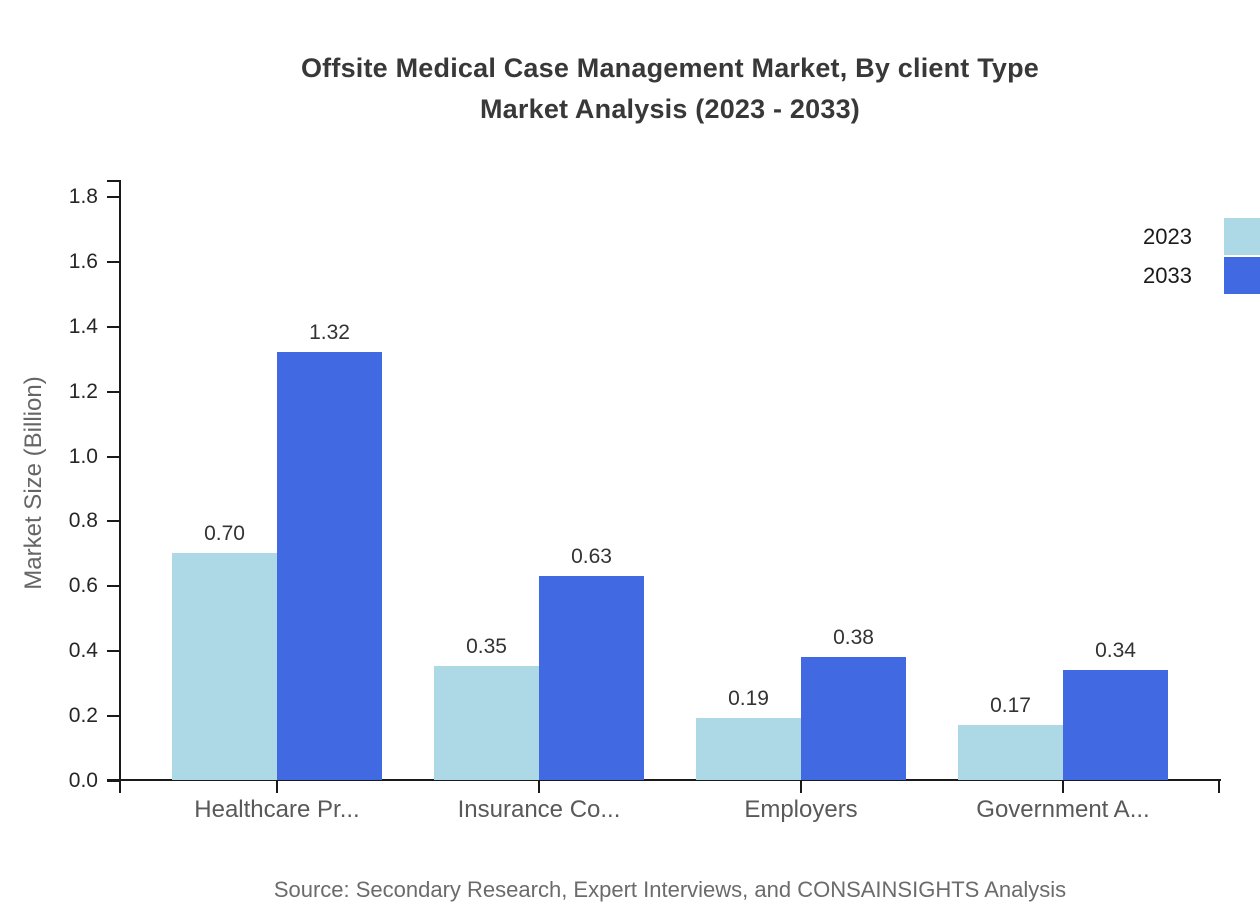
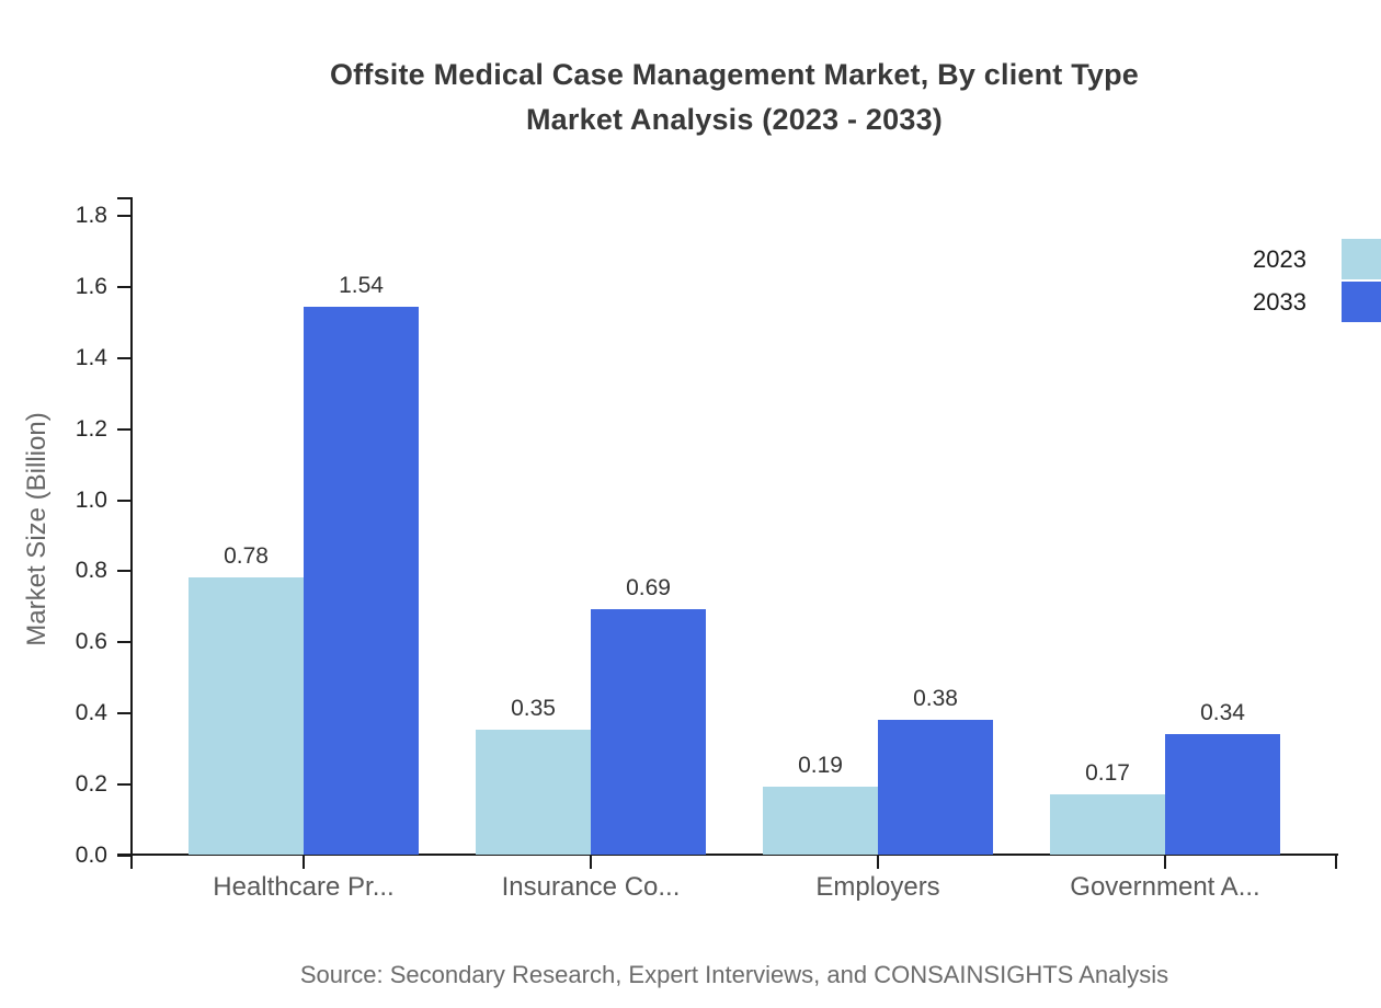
2023/Healthcare Pr...: 0.70 -> 0.78
2033/Healthcare Pr...: 1.32 -> 1.54
2033/Insurance Co...: 0.63 -> 0.69
